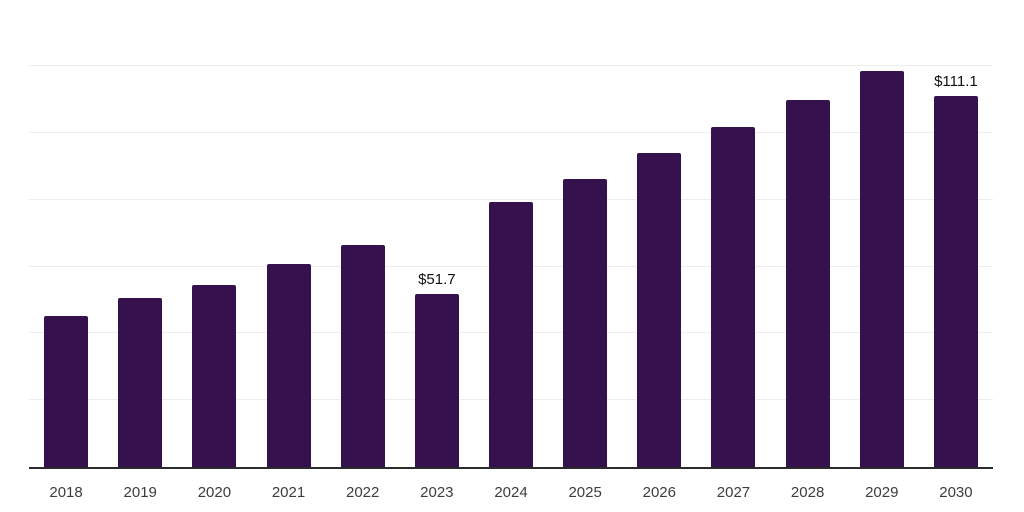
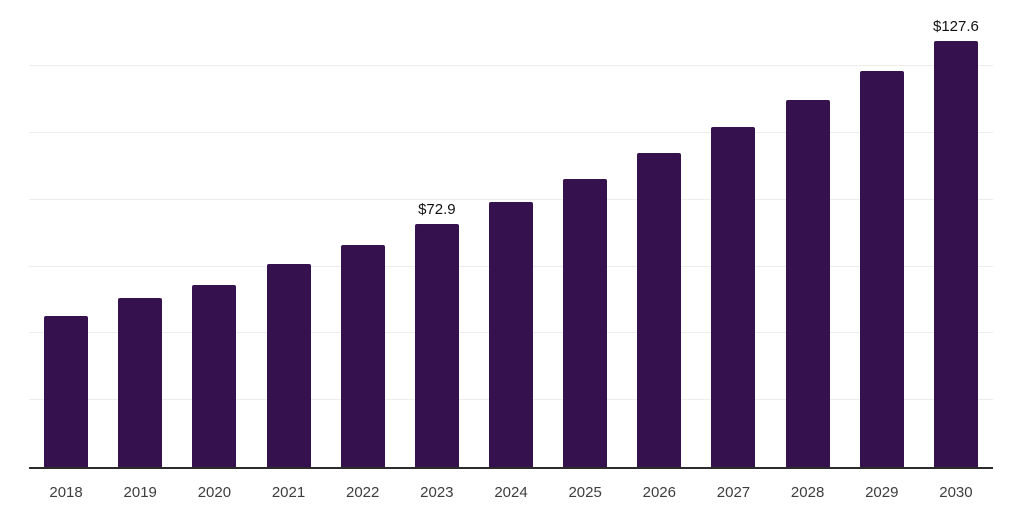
2023: $51.7 -> $72.9
2030: $111.1 -> $127.6
